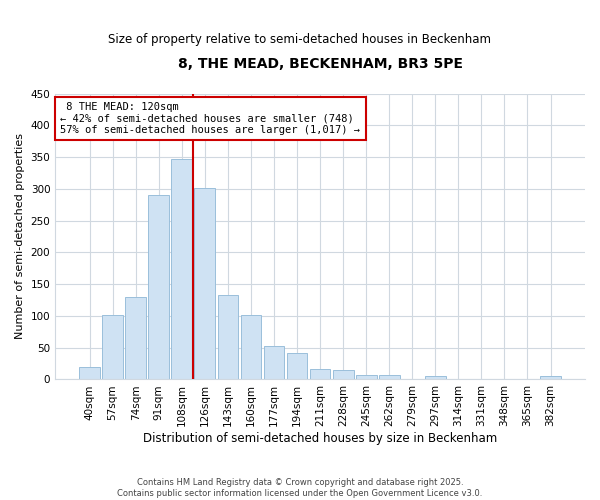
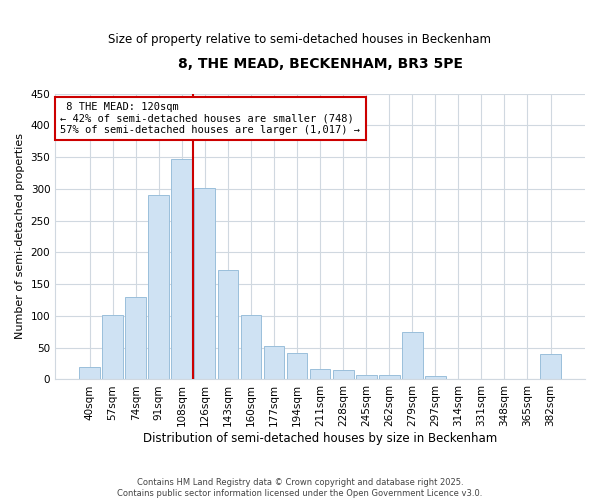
143sqm: 133 -> 172
279sqm: 1 -> 74
382sqm: 5 -> 40
